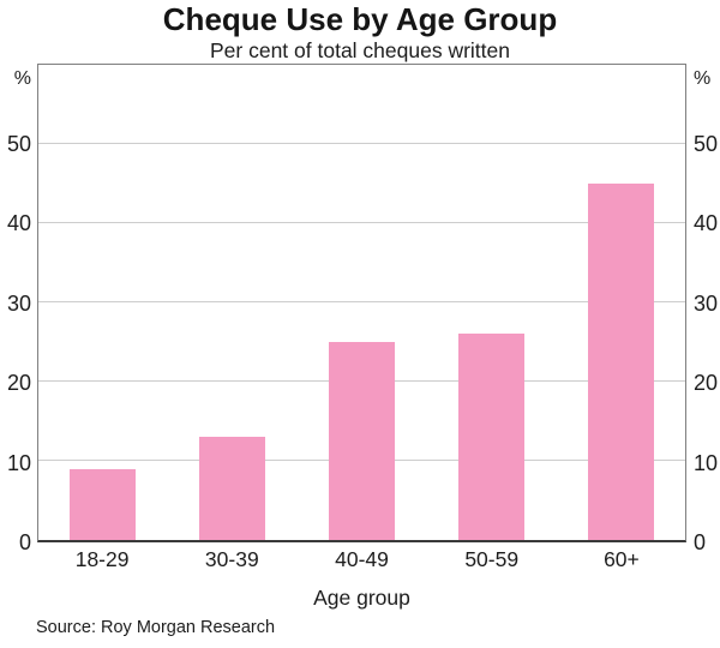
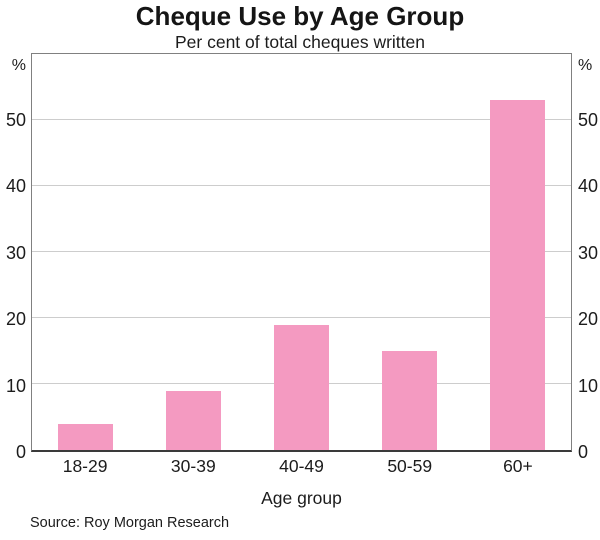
18-29: 9 -> 4
30-39: 13 -> 9
40-49: 25 -> 19
50-59: 26 -> 15
60+: 45 -> 53
